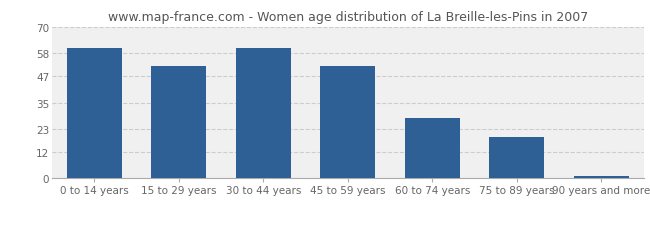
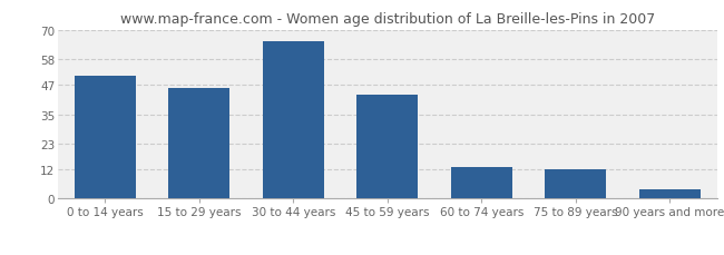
0 to 14 years: 60 -> 51
15 to 29 years: 52 -> 46
30 to 44 years: 60 -> 65
45 to 59 years: 52 -> 43
60 to 74 years: 28 -> 13
75 to 89 years: 19 -> 12
90 years and more: 1 -> 4
